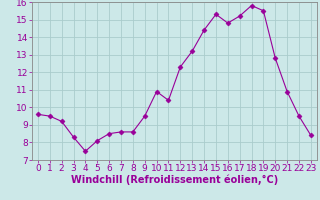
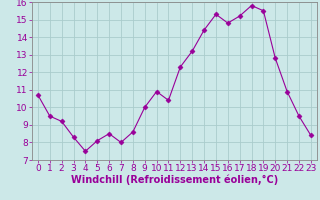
0: 9.6 -> 10.7
7: 8.6 -> 8.0
9: 9.5 -> 10.0
